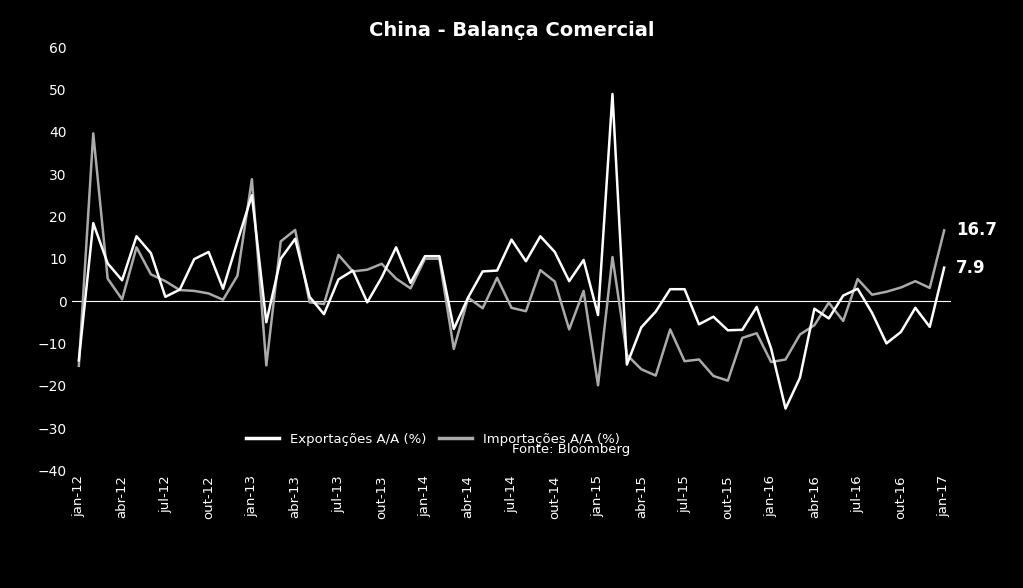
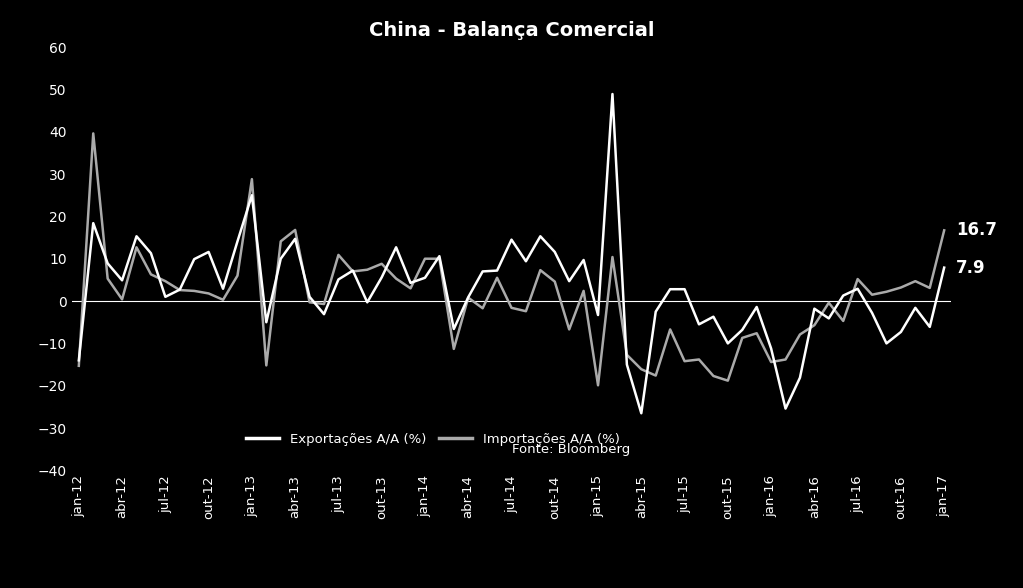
Exportações A/A (%)/jan-14: 10.6 -> 5.5
Exportações A/A (%)/abr-15: -6.2 -> -26.5
Exportações A/A (%)/out-15: -6.9 -> -10.0
